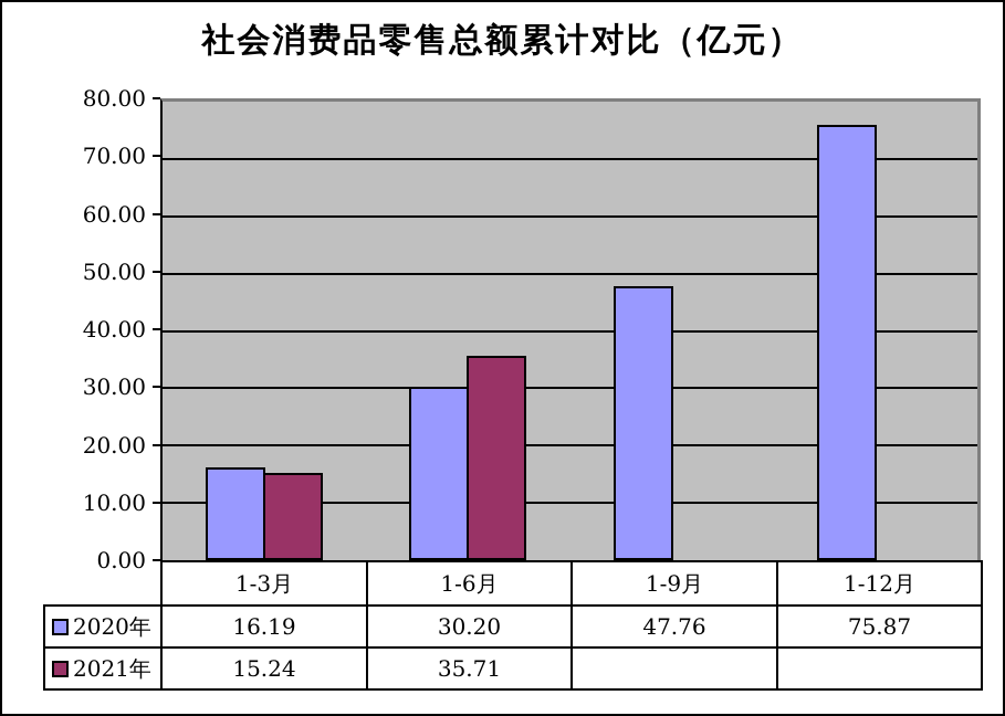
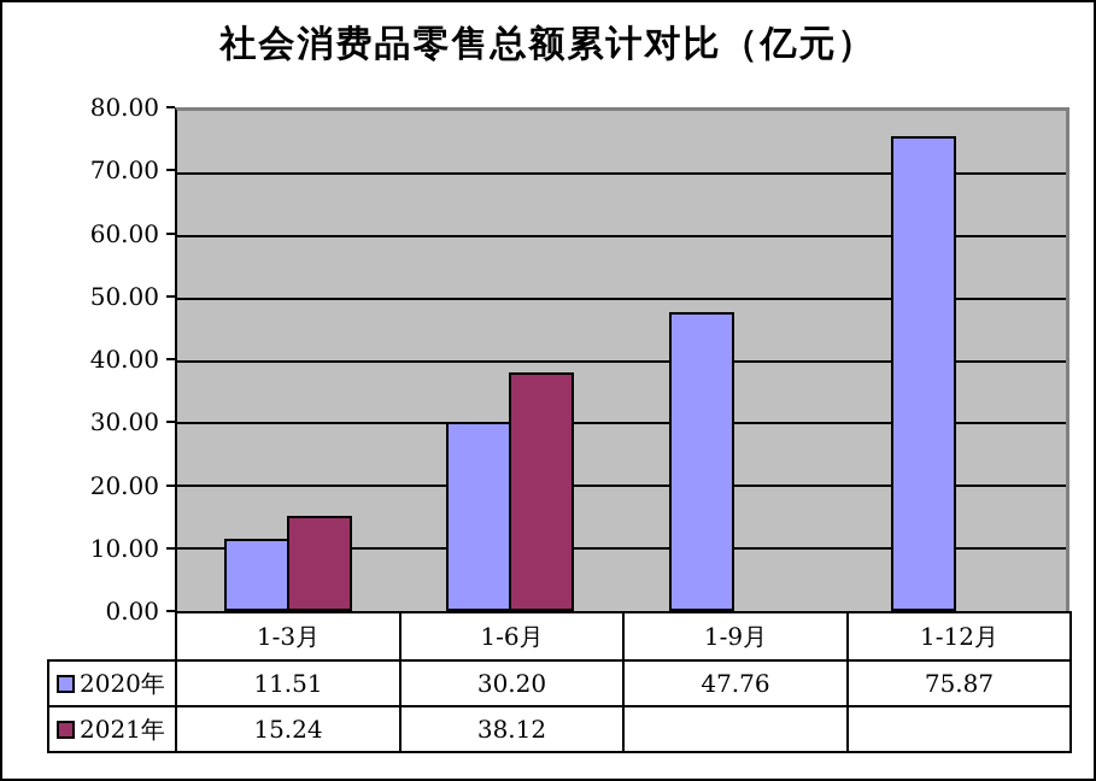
2020年/1-3月: 16.19 -> 11.51
2021年/1-6月: 35.71 -> 38.12
